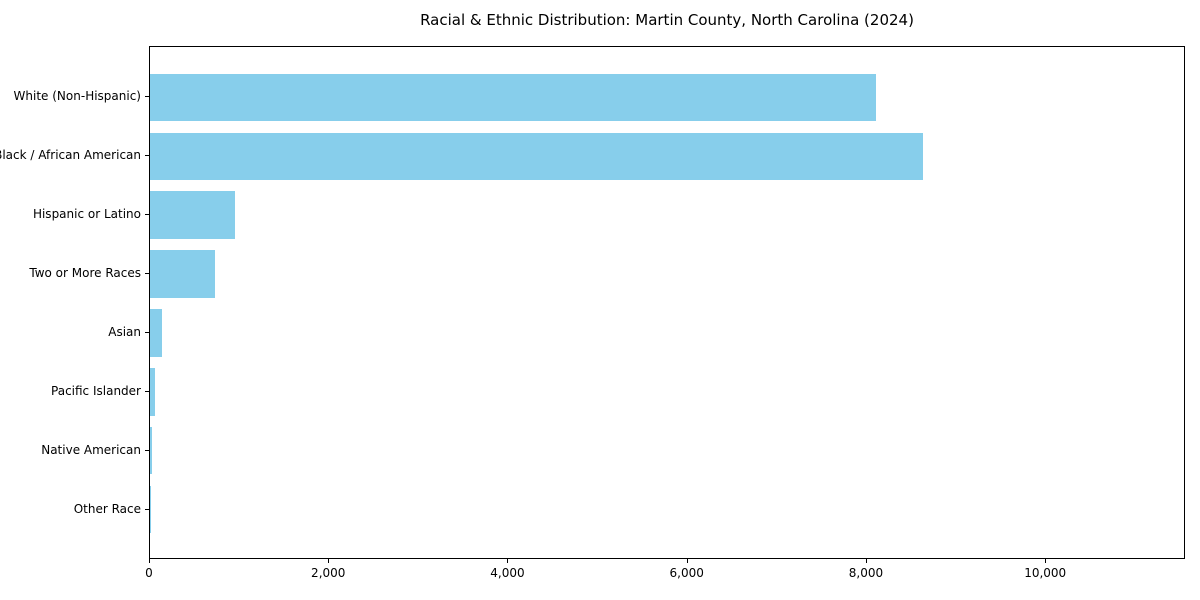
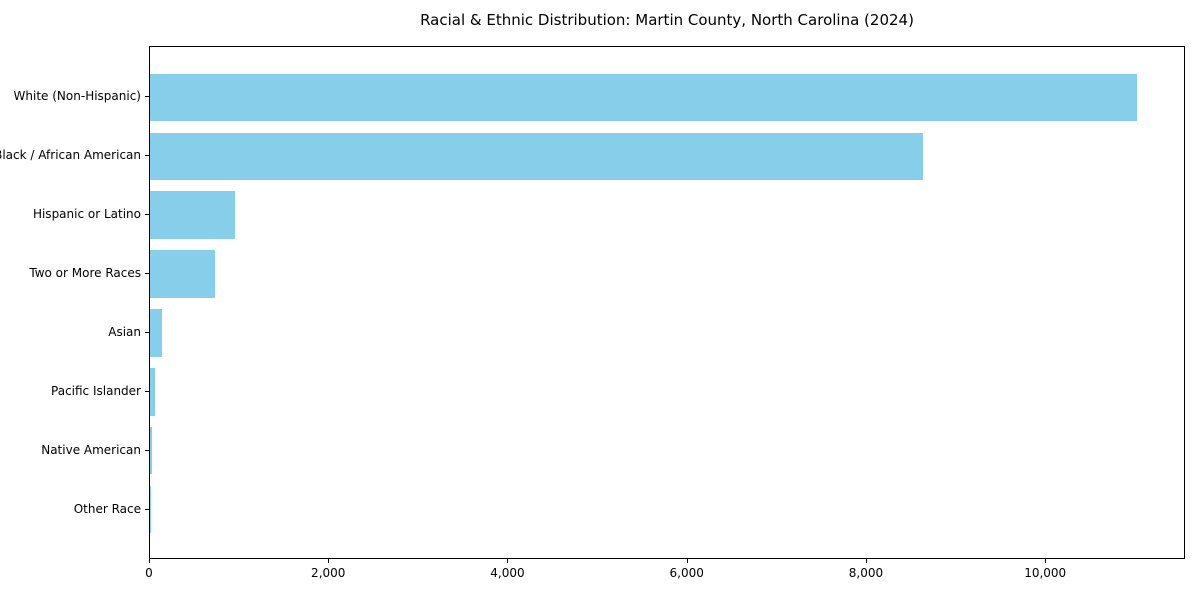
White (Non-Hispanic): 8100 -> 11000
